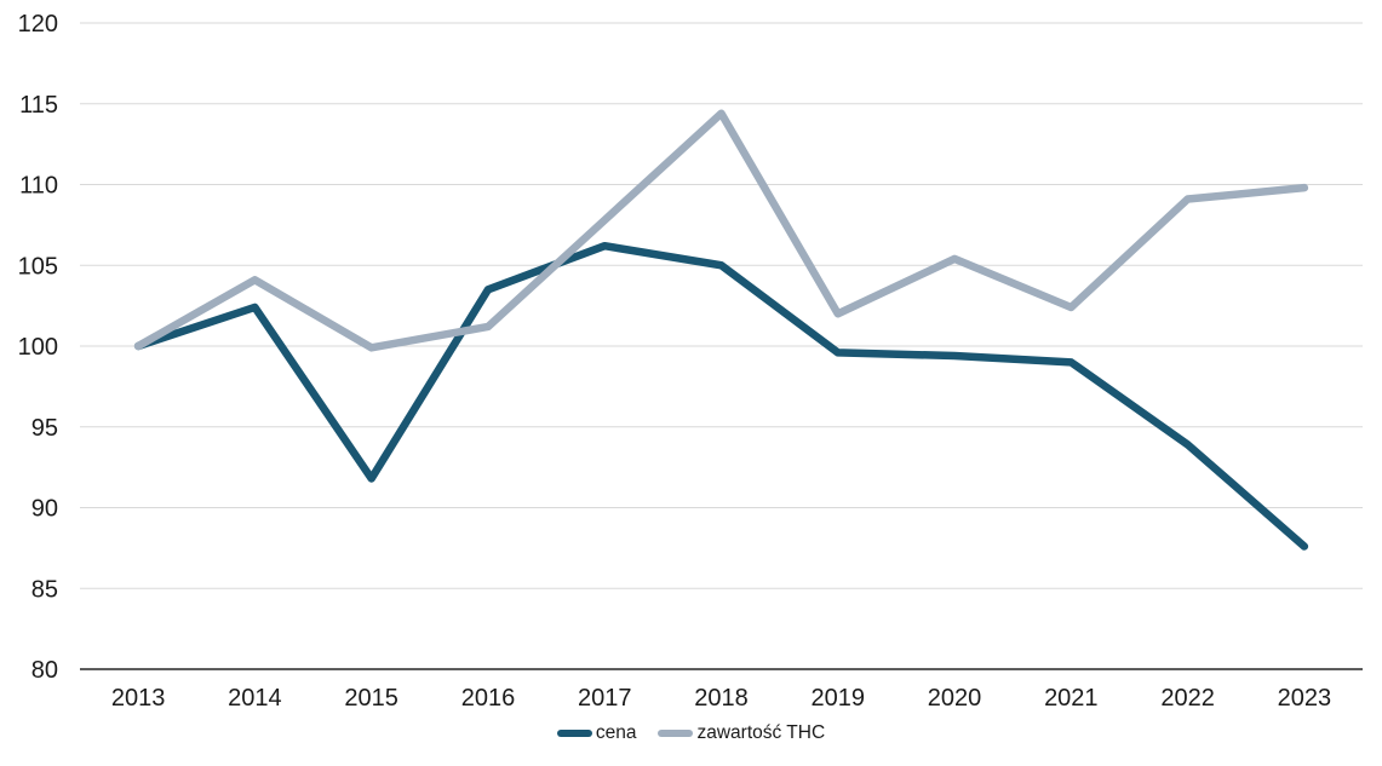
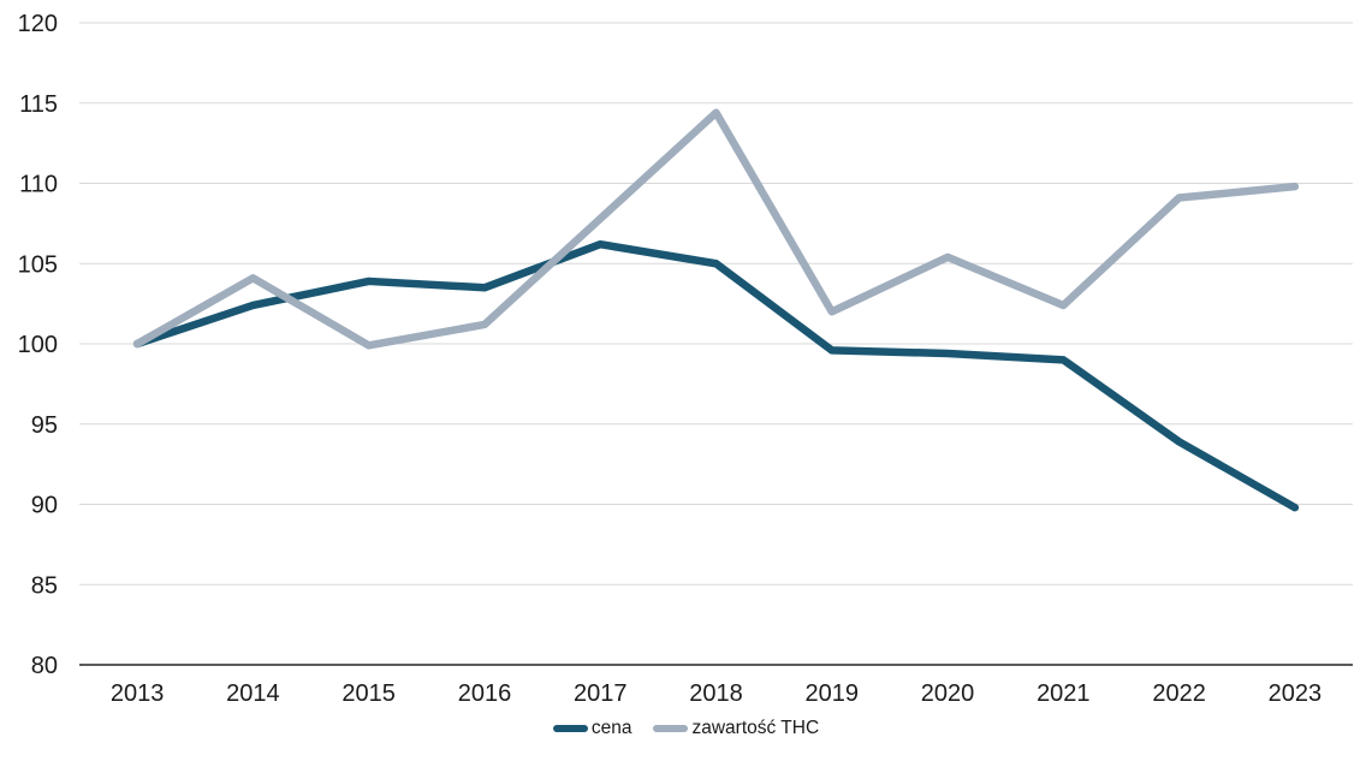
cena/2015: 91.8 -> 103.9
cena/2023: 87.6 -> 89.8
